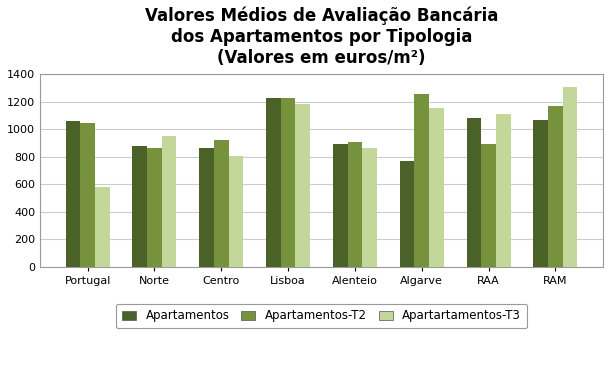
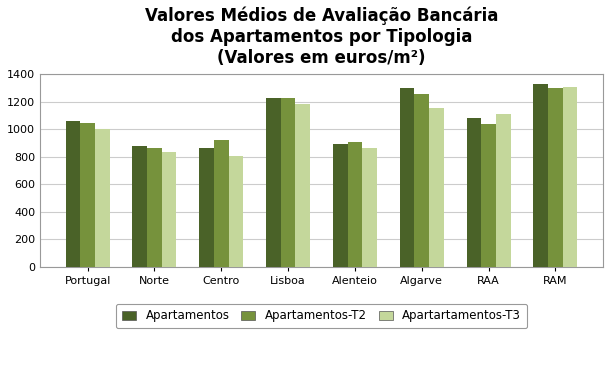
Apartartamentos-T3/Portugal: 580 -> 1000
Apartartamentos-T3/Norte: 950 -> 840
Apartamentos/Algarve: 770 -> 1300
Apartamentos-T2/RAA: 890 -> 1040
Apartamentos/RAM: 1070 -> 1330
Apartamentos-T2/RAM: 1170 -> 1300
